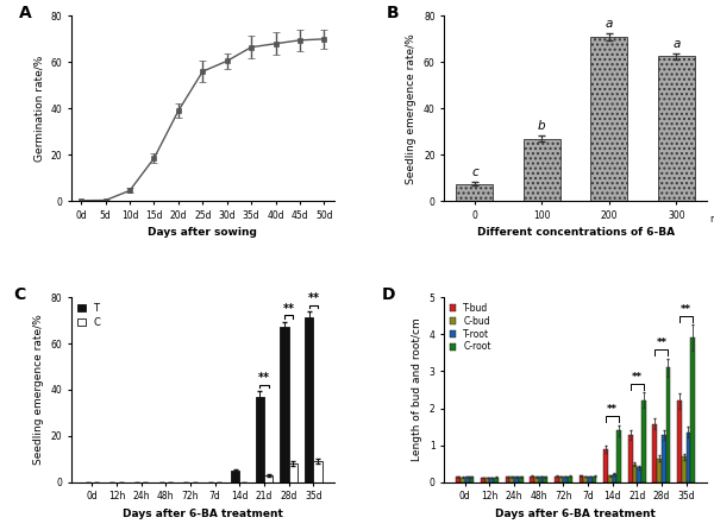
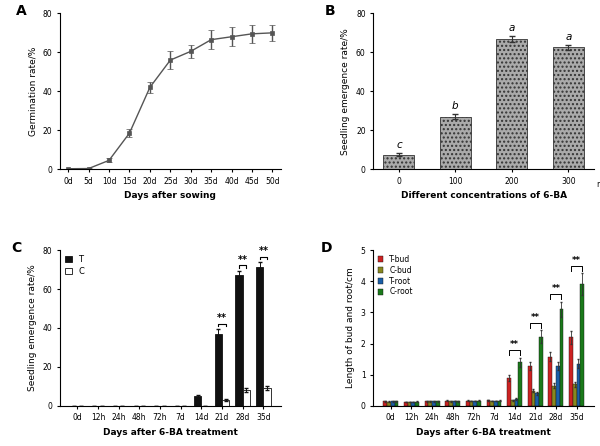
20d: 39 -> 42
200: 71 -> 67
